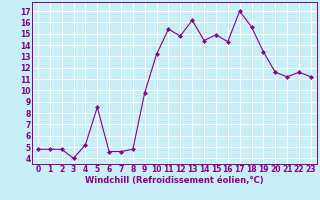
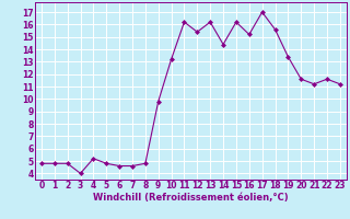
5: 8.5 -> 4.8
11: 15.4 -> 16.2
12: 14.8 -> 15.4
15: 14.9 -> 16.2
16: 14.3 -> 15.2
